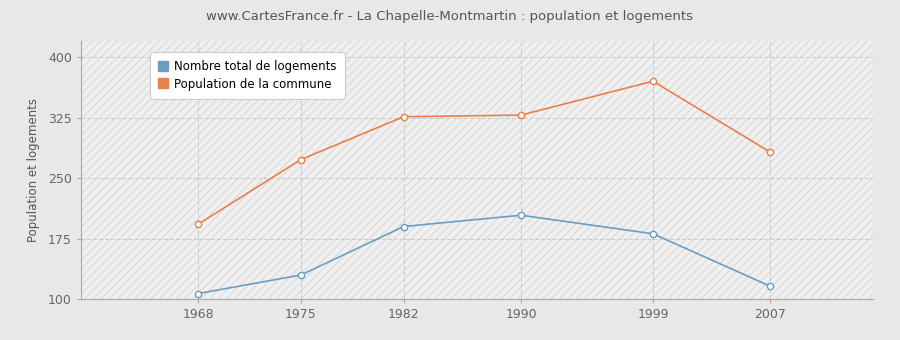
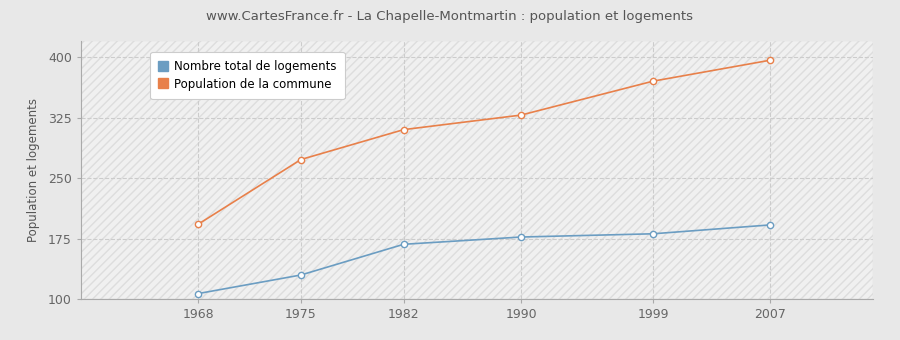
Nombre total de logements/1982: 190 -> 168
Population de la commune/1982: 326 -> 310
Nombre total de logements/1990: 204 -> 177
Nombre total de logements/2007: 116 -> 192
Population de la commune/2007: 282 -> 396
